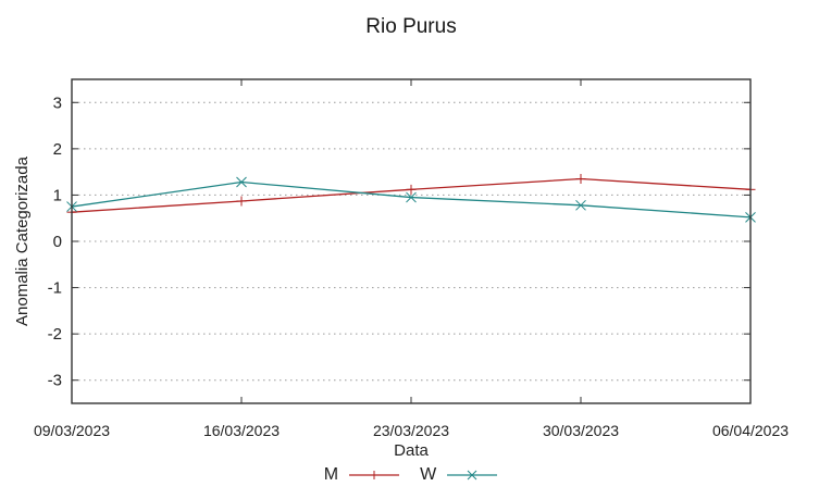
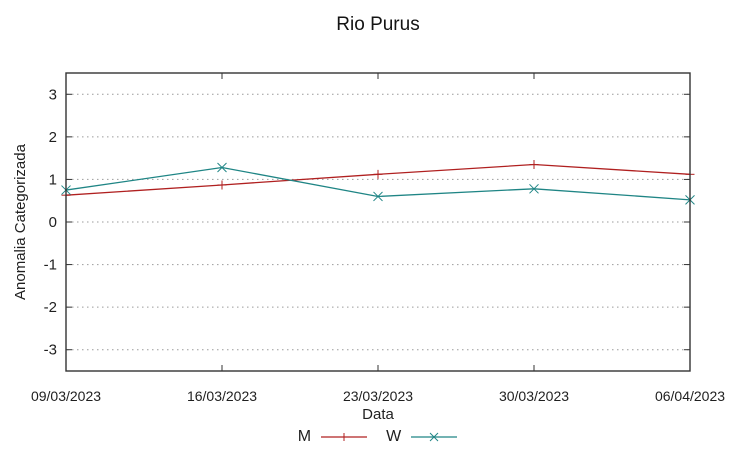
W/23/03/2023: 0.9 -> 0.6
